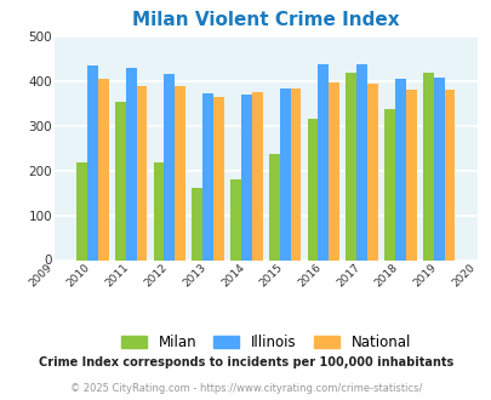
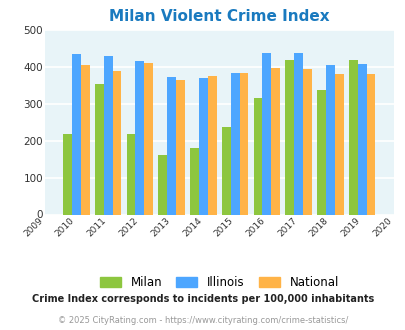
National/2012: 387 -> 410
